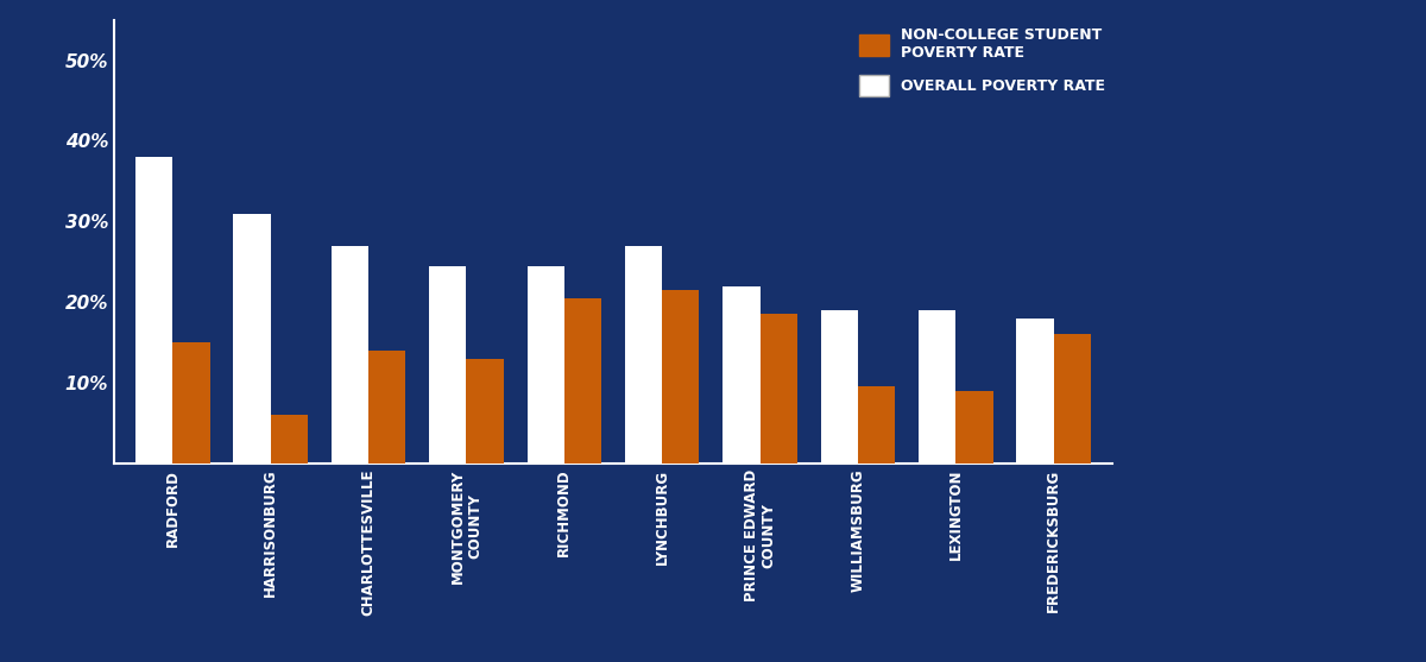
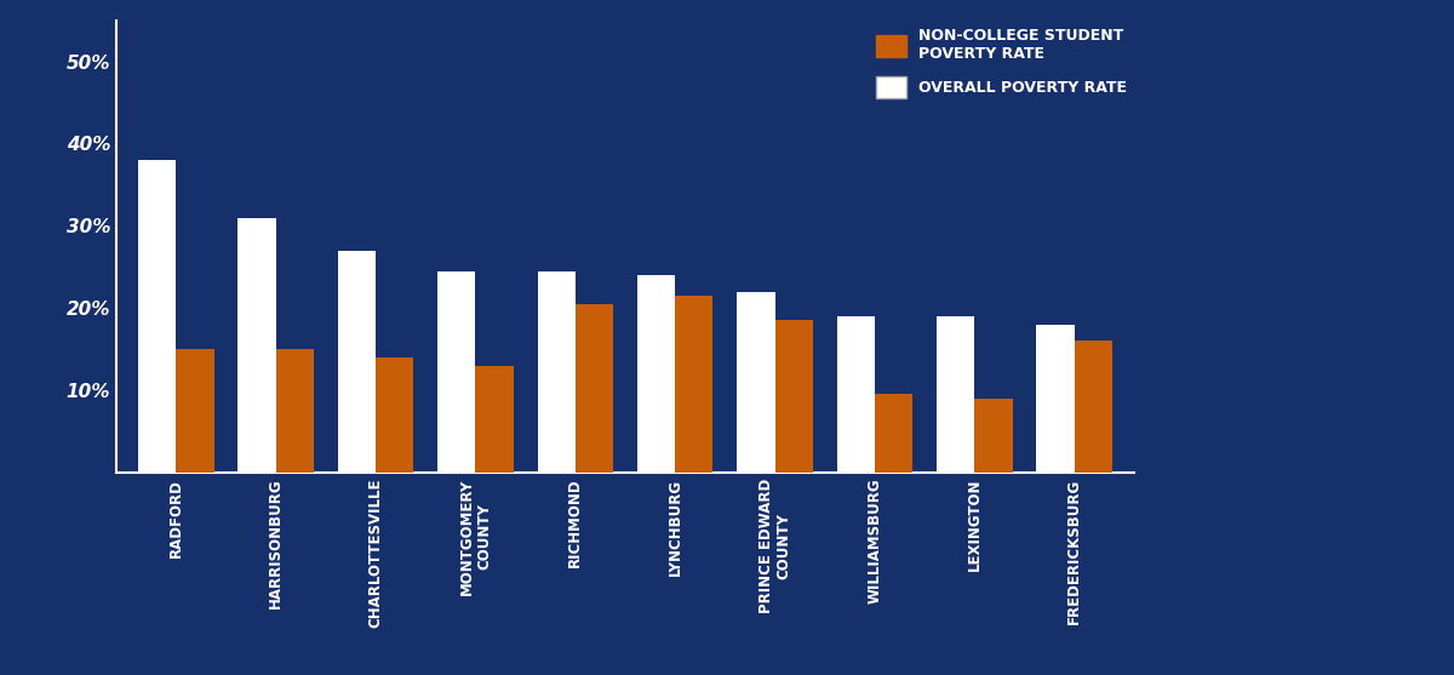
NON-COLLEGE STUDENT POVERTY RATE/HARRISONBURG: 6.0% -> 15.0%
OVERALL POVERTY RATE/LYNCHBURG: 27.0% -> 24.0%
